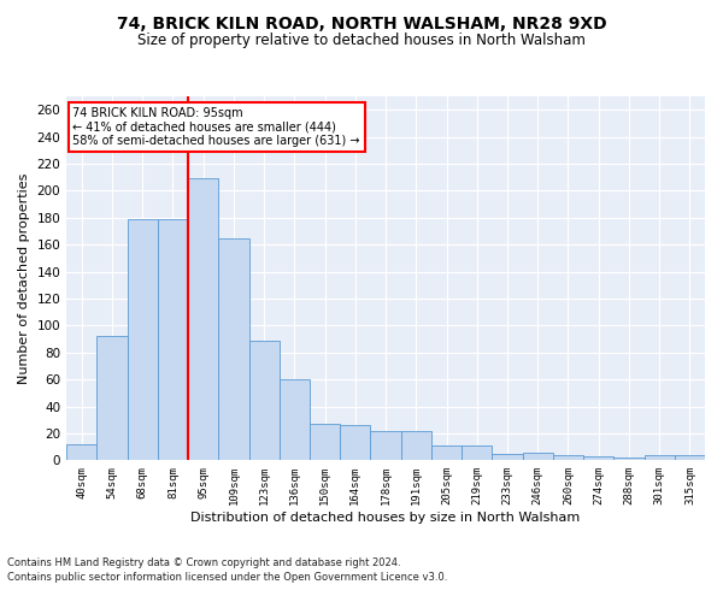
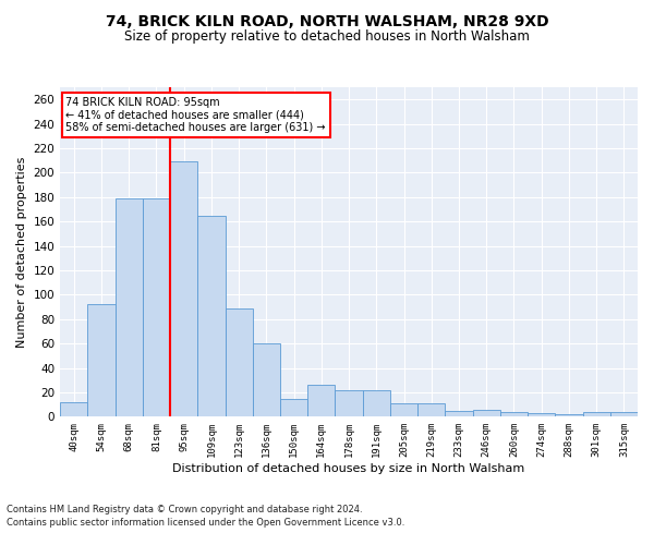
150sqm: 27 -> 15
